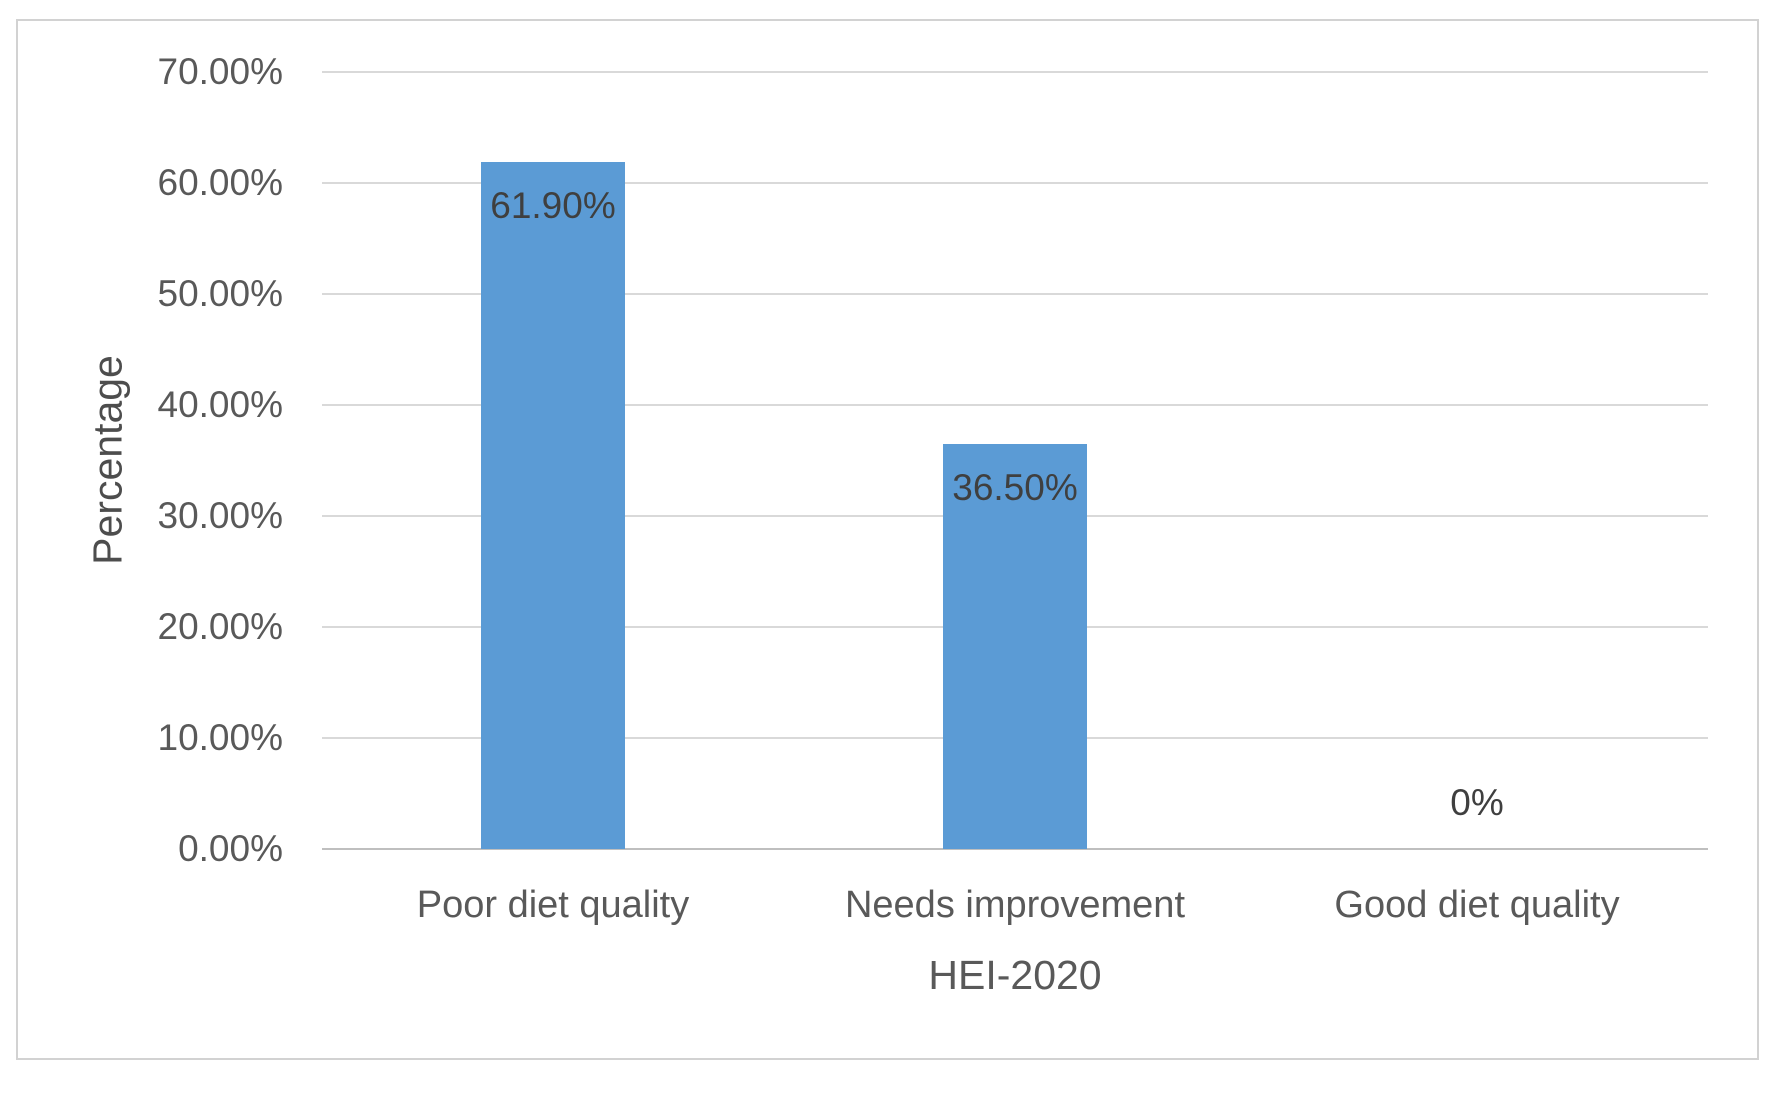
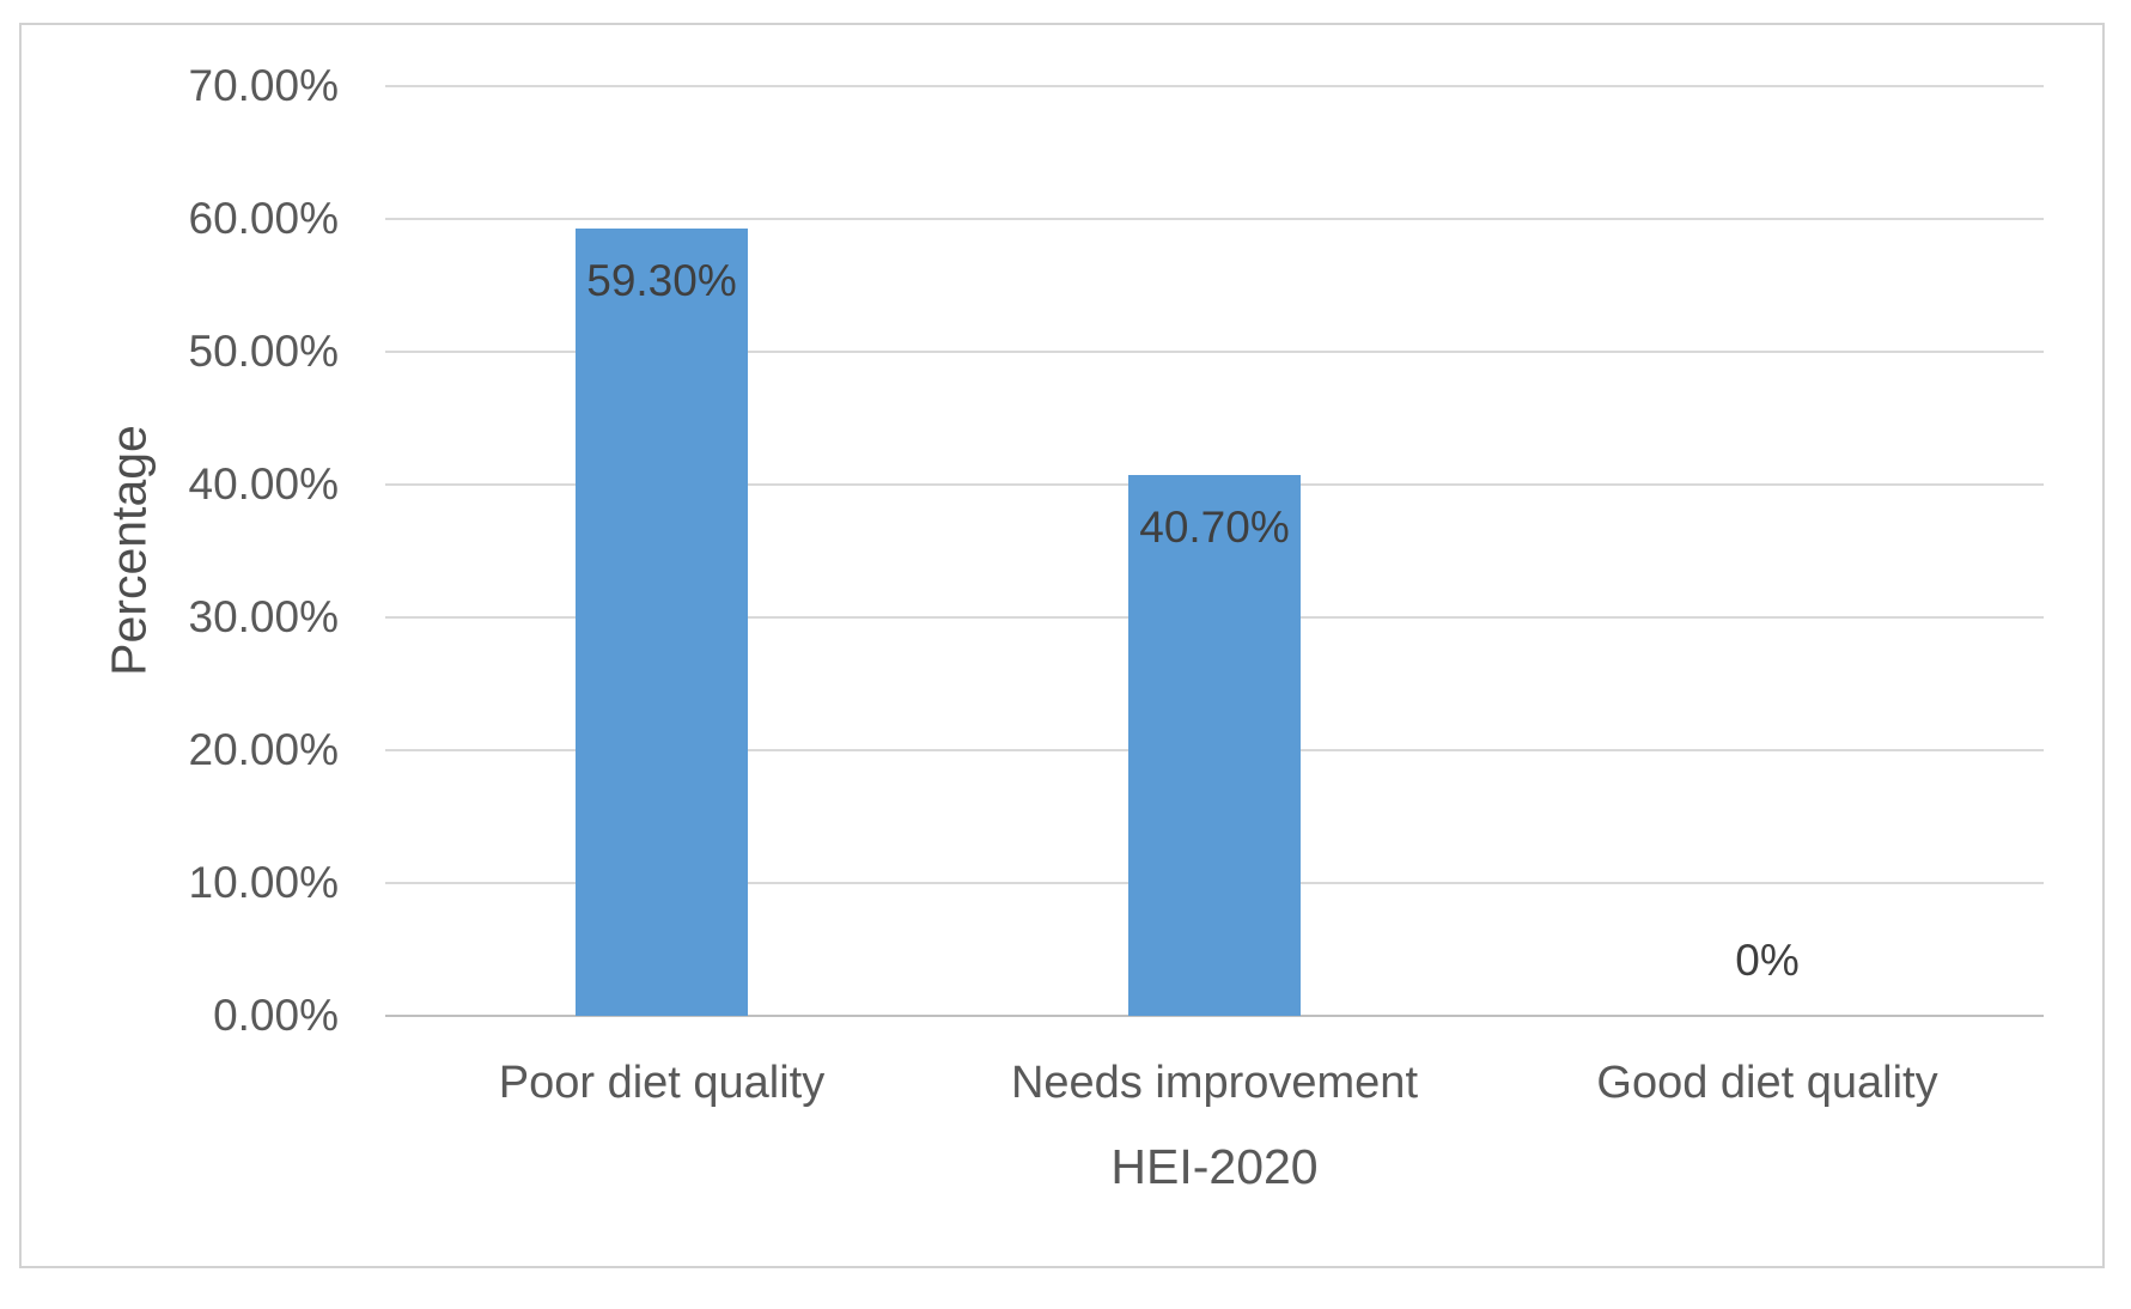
Poor diet quality: 61.90% -> 59.30%
Needs improvement: 36.50% -> 40.70%
